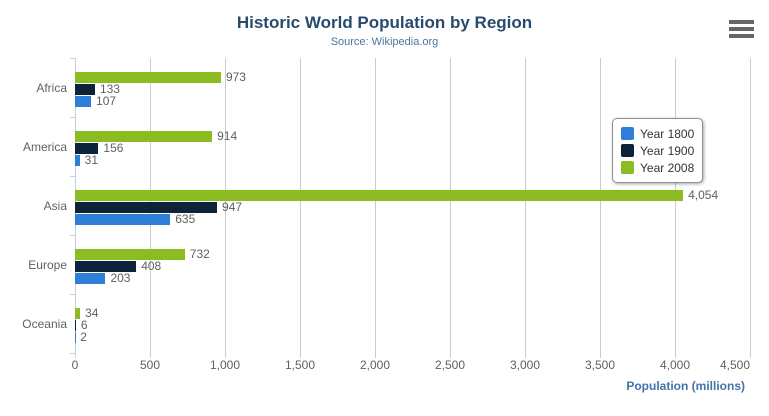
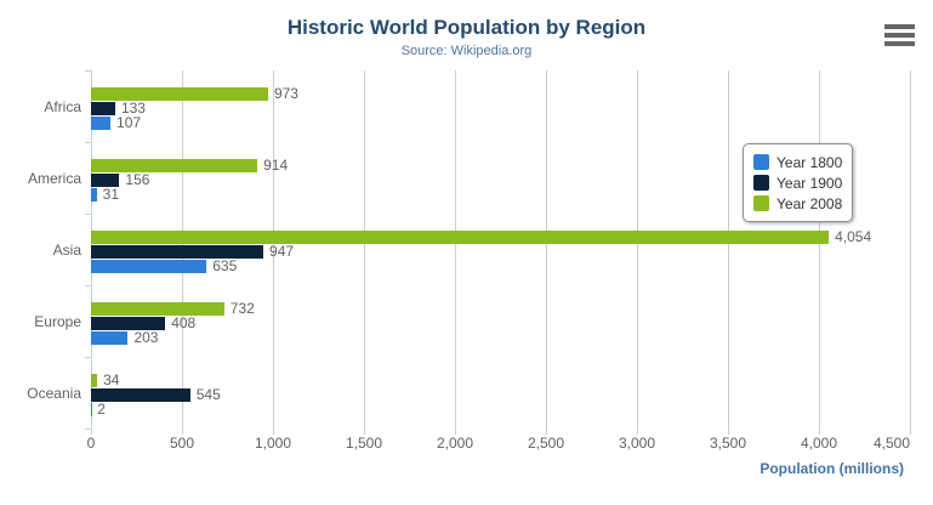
Year 1900/Oceania: 6 -> 545
